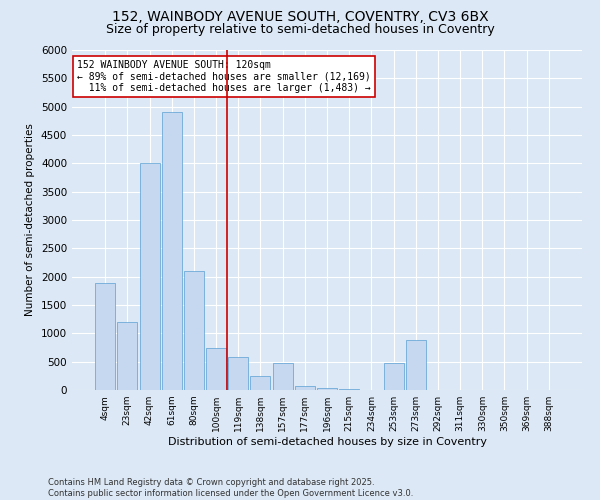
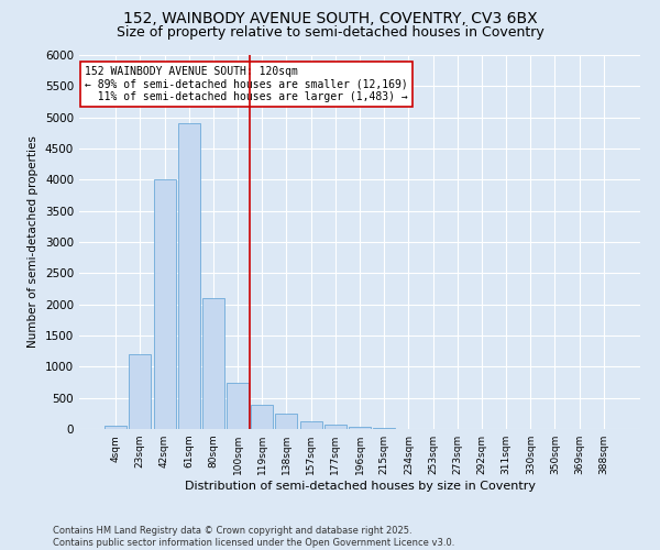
4sqm: 1880 -> 60
119sqm: 580 -> 380
157sqm: 480 -> 130
253sqm: 480 -> 0
273sqm: 880 -> 0
